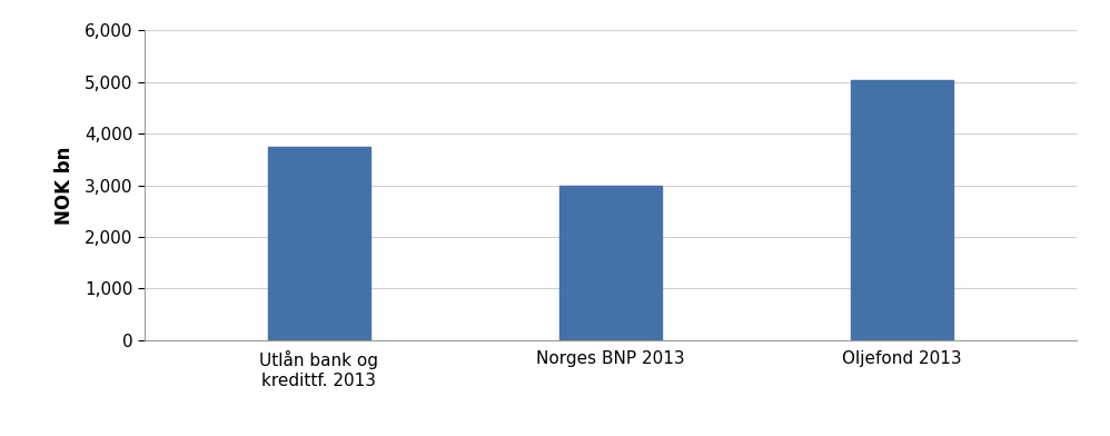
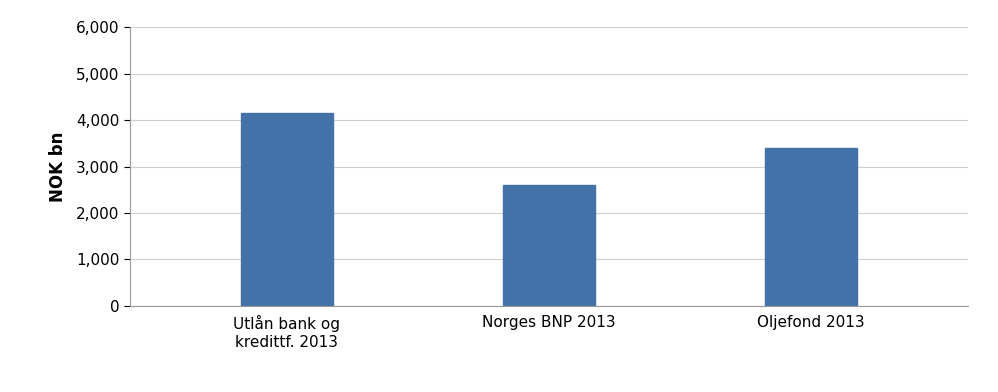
Utlån bank og kredittf. 2013: 3,750 -> 4,150
Norges BNP 2013: 3,000 -> 2,600
Oljefond 2013: 5,050 -> 3,400
